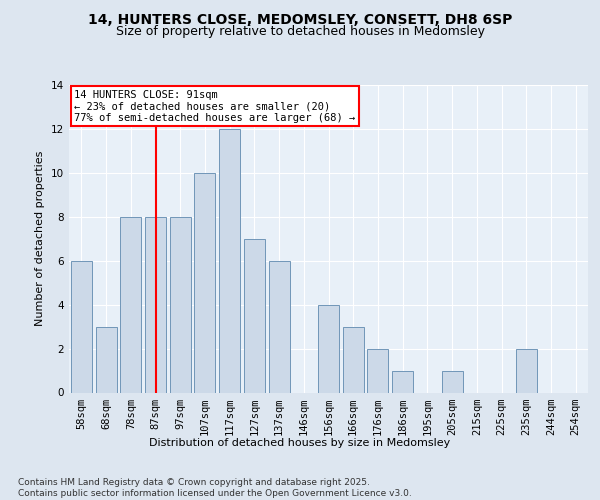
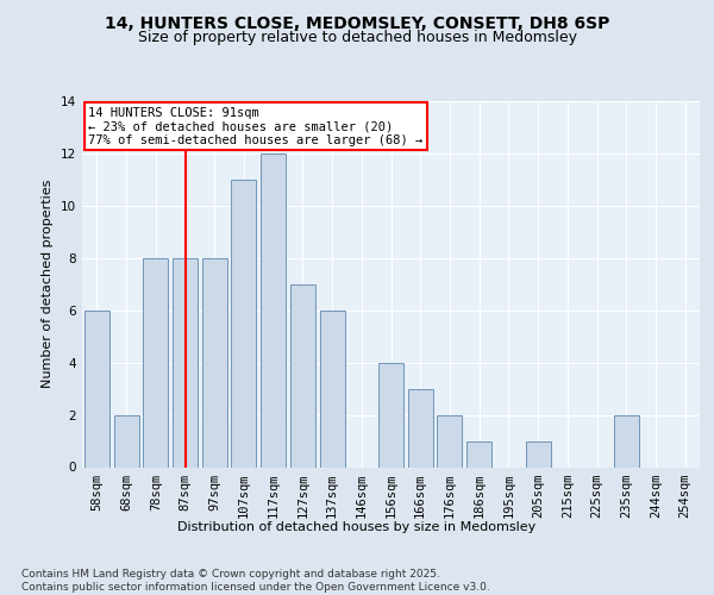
68sqm: 3 -> 2
107sqm: 10 -> 11
